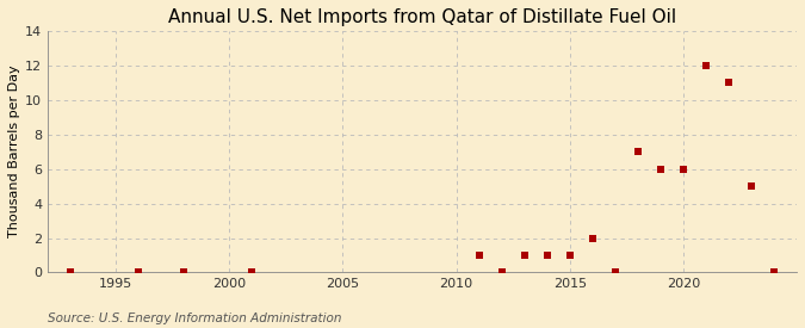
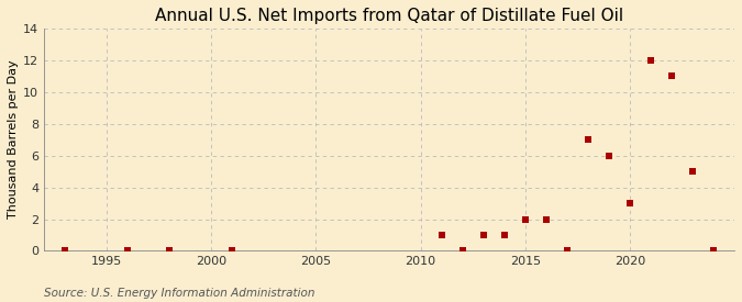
2015: 1 -> 2
2020: 6 -> 3
